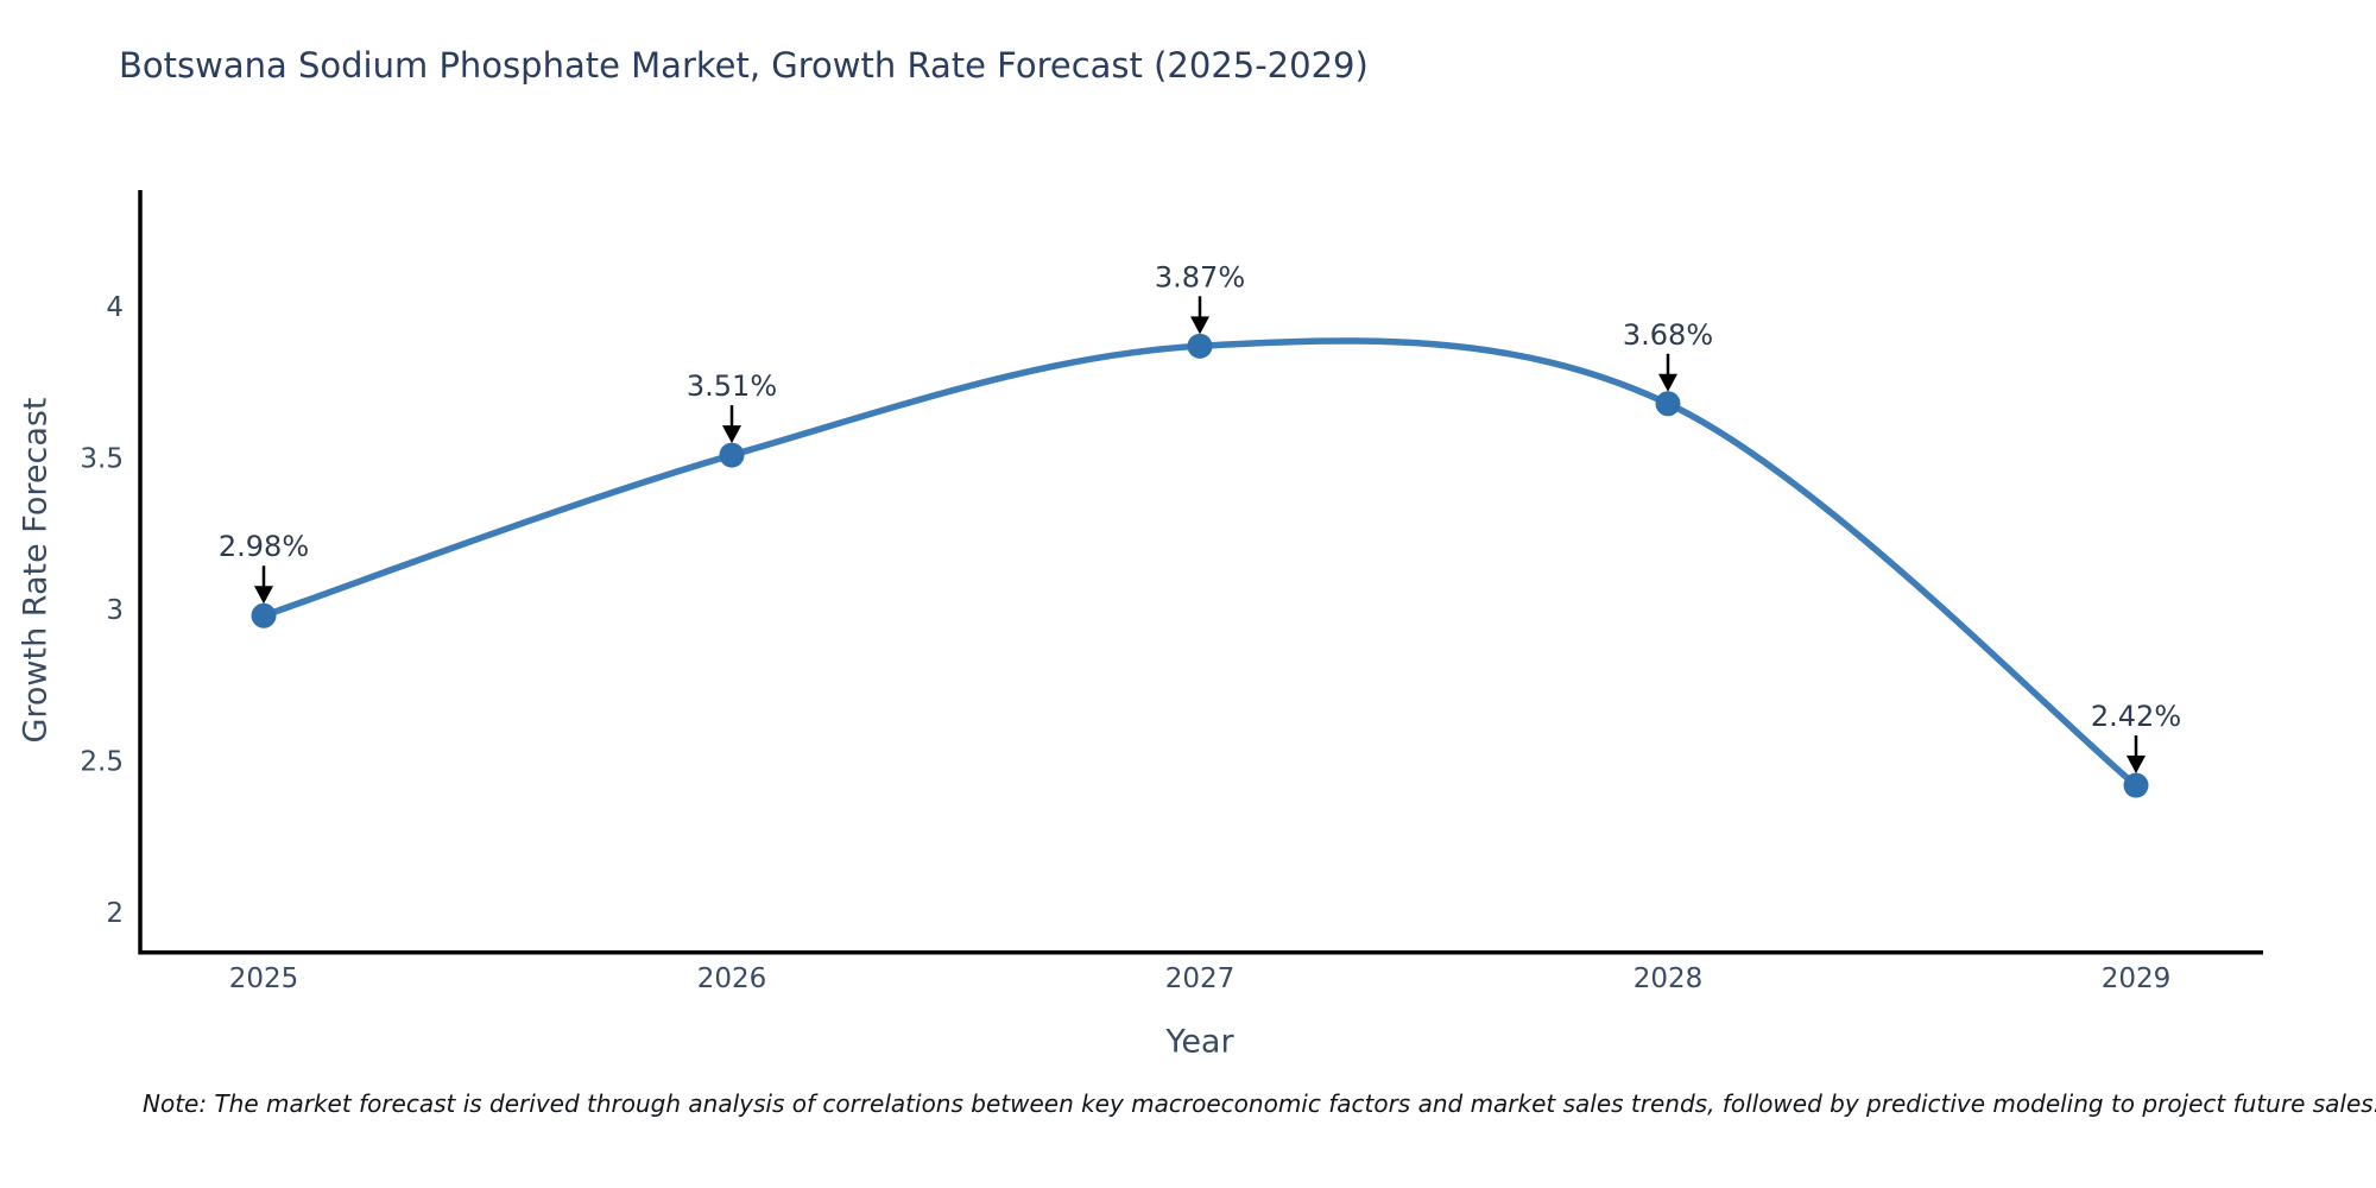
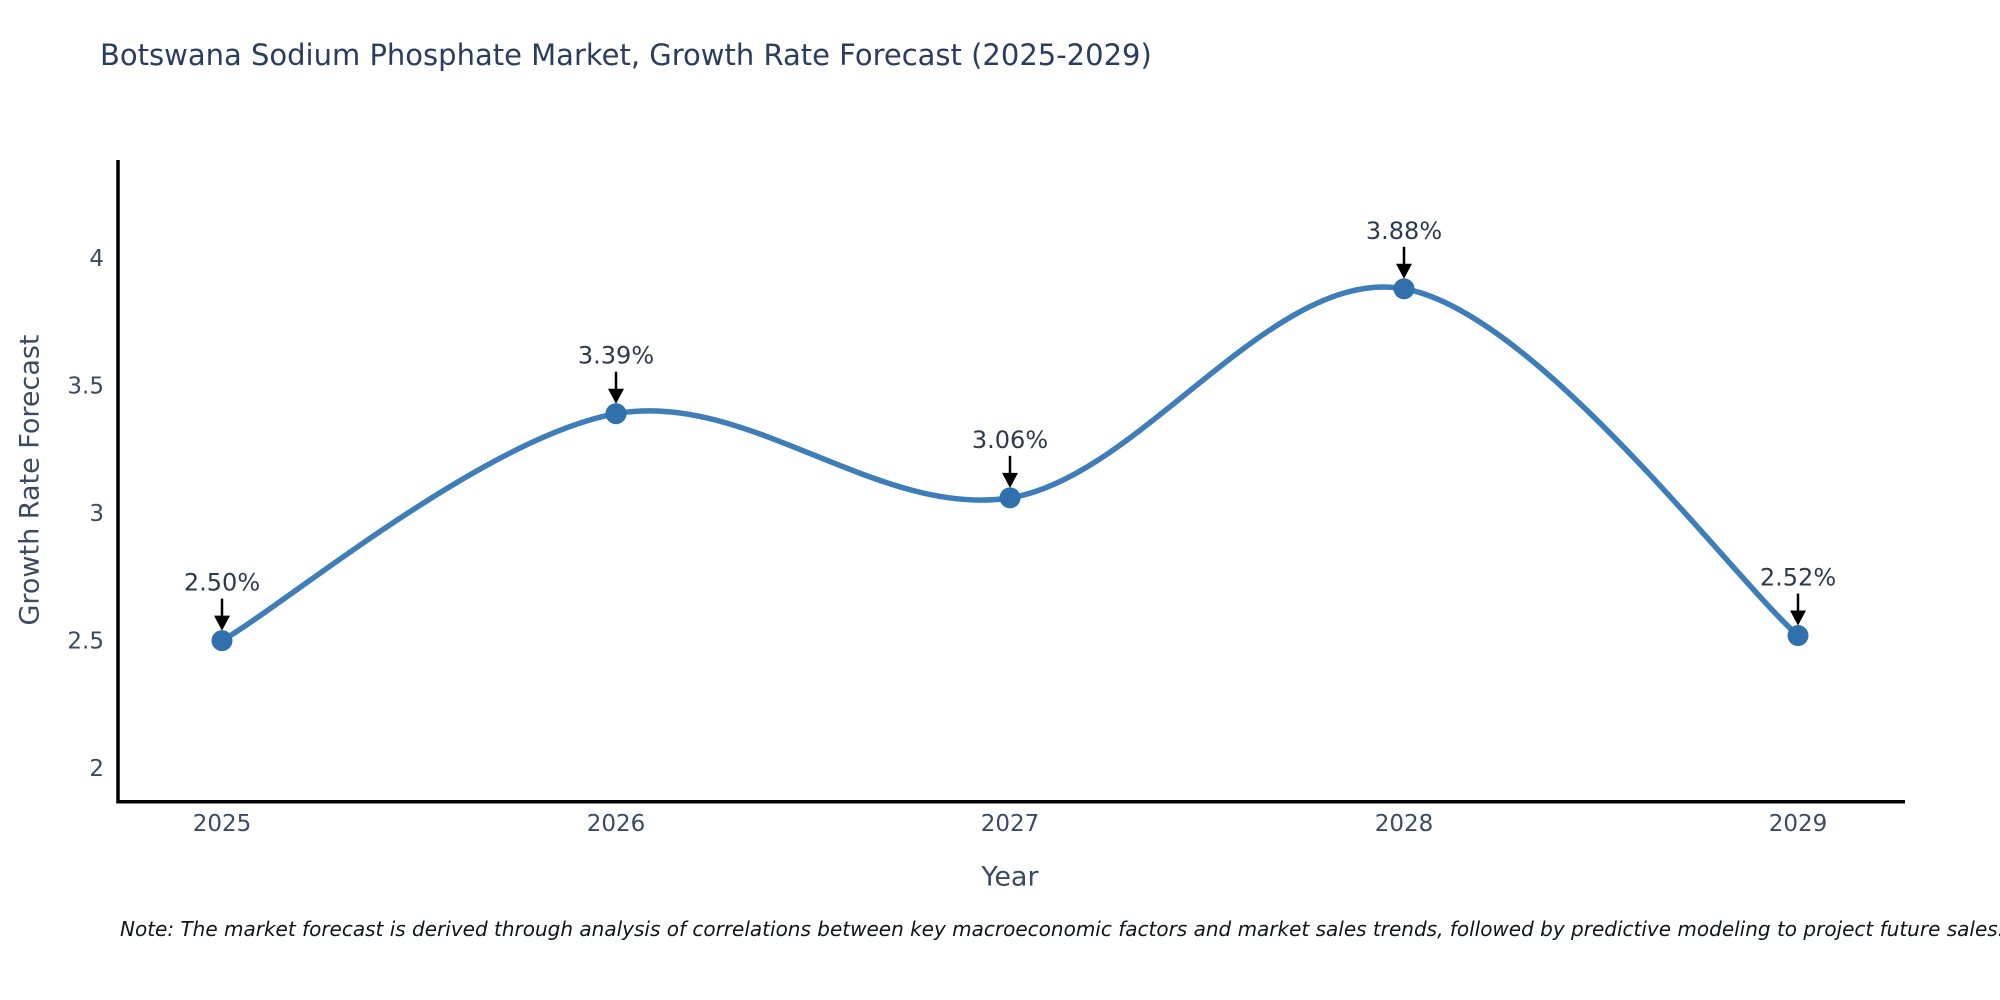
2025: 2.98% -> 2.50%
2026: 3.51% -> 3.39%
2027: 3.87% -> 3.06%
2028: 3.68% -> 3.88%
2029: 2.42% -> 2.52%
